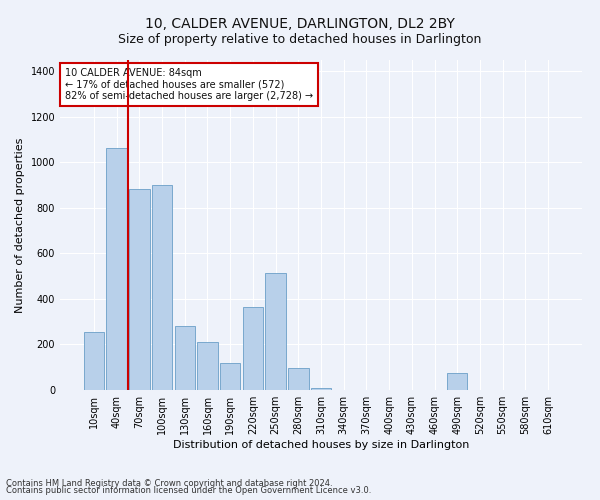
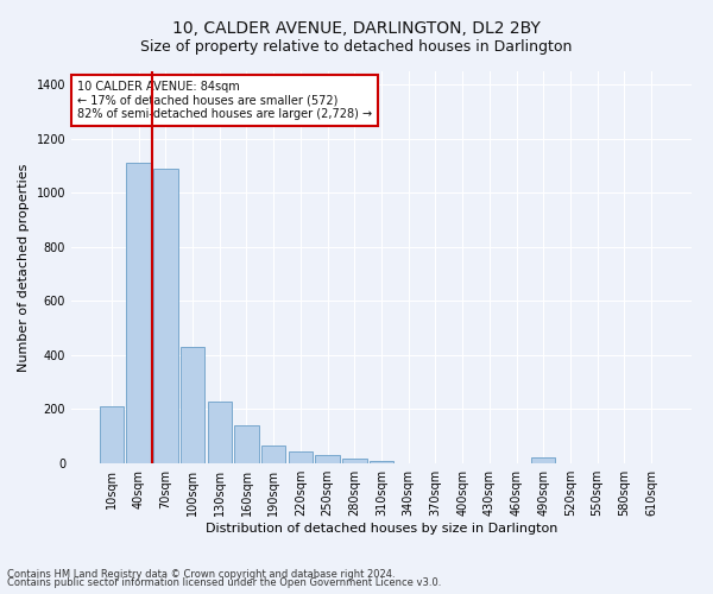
10sqm: 255 -> 210
40sqm: 1065 -> 1110
70sqm: 885 -> 1090
100sqm: 900 -> 430
130sqm: 280 -> 230
160sqm: 210 -> 140
190sqm: 120 -> 65
220sqm: 365 -> 45
250sqm: 515 -> 30
280sqm: 95 -> 18
490sqm: 75 -> 22
